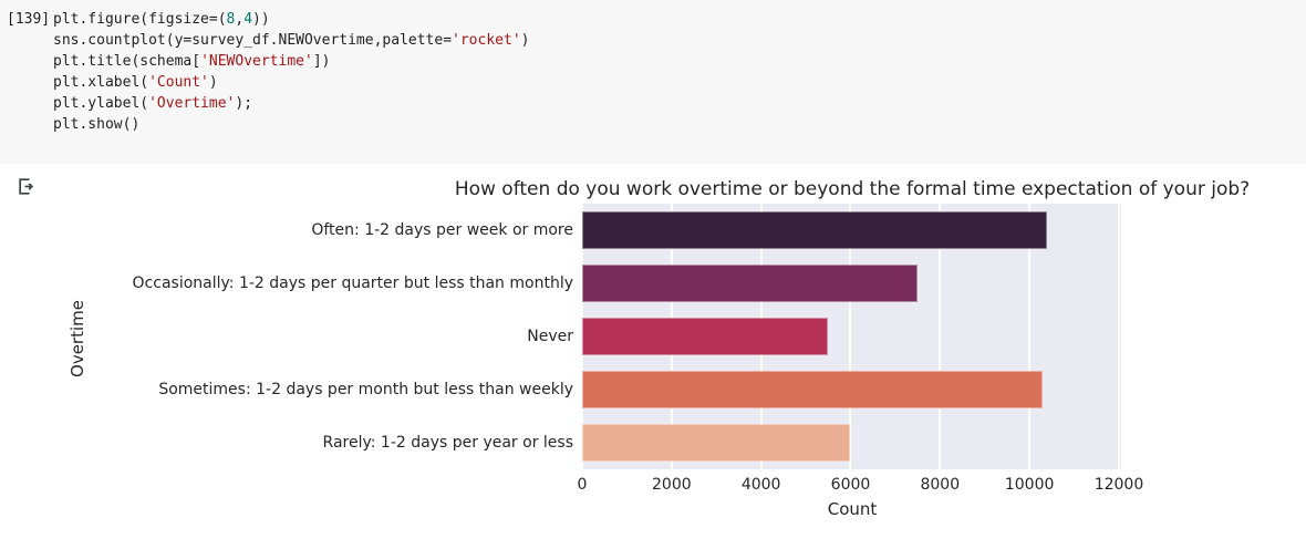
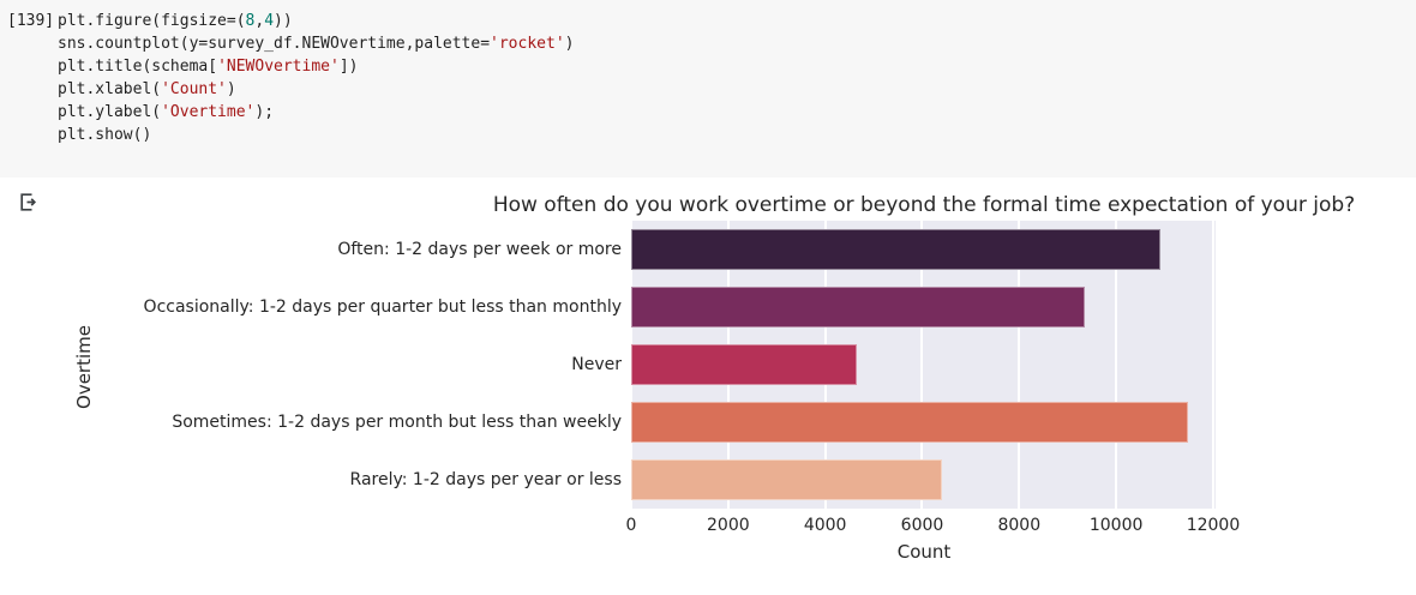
Often: 1-2 days per week or more: 10400 -> 10900
Occasionally: 1-2 days per quarter but less than monthly: 7500 -> 9400
Never: 5500 -> 4600
Sometimes: 1-2 days per month but less than weekly: 10300 -> 11500
Rarely: 1-2 days per year or less: 6000 -> 6400
